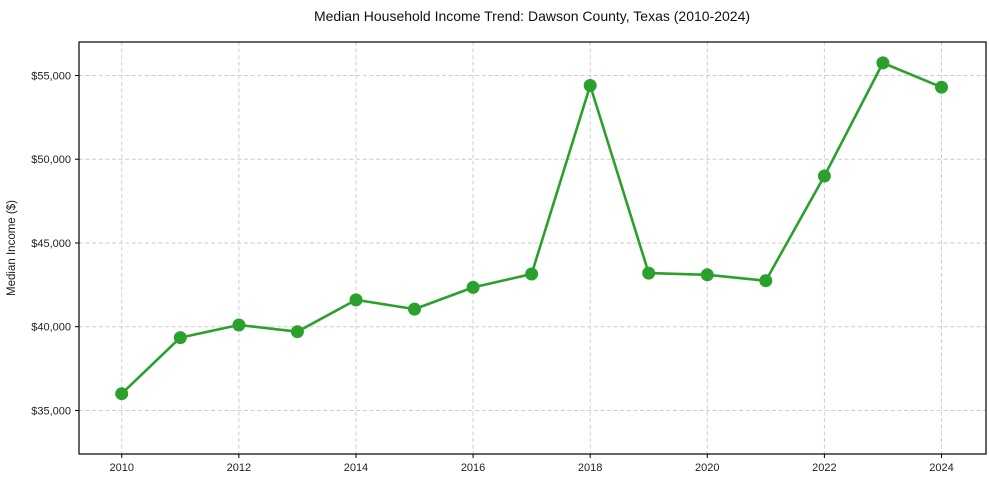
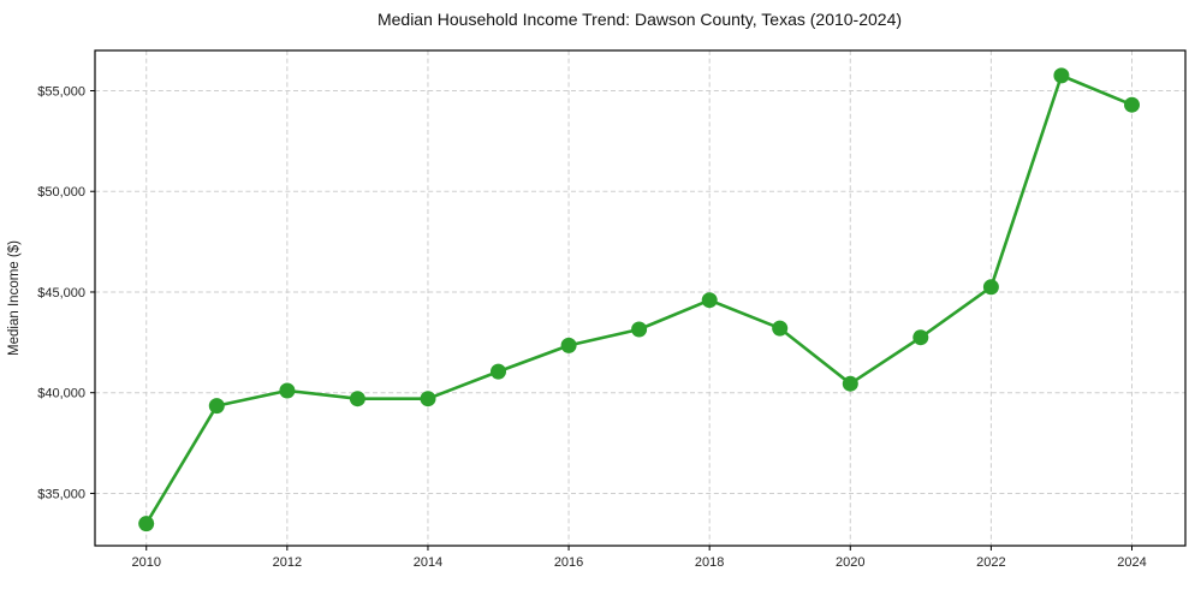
2010: $36000 -> $33500
2014: $41600 -> $39700
2018: $54400 -> $44600
2020: $43100 -> $40400
2022: $49000 -> $45200
